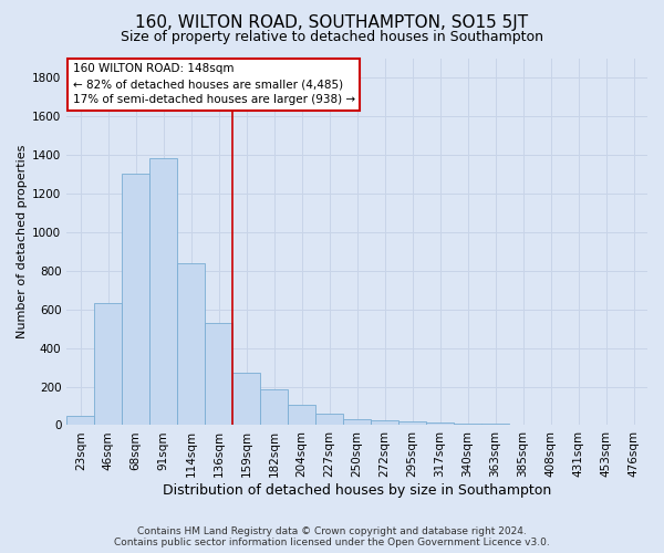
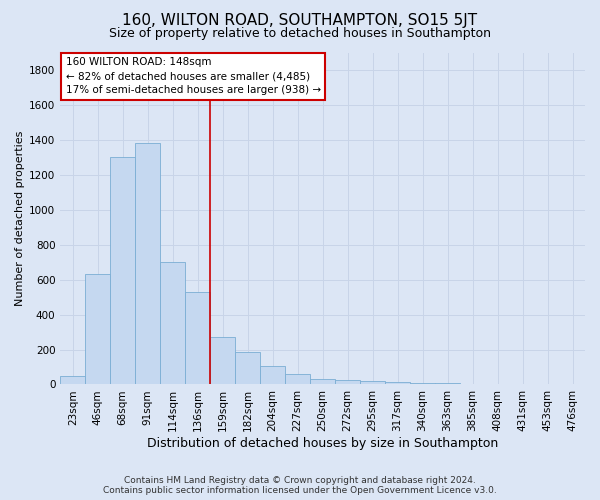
114sqm: 840 -> 700
